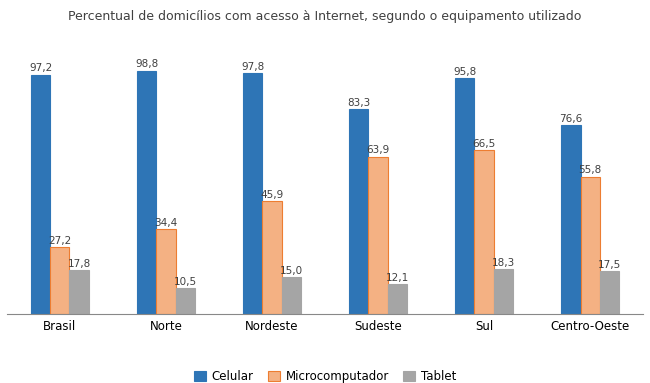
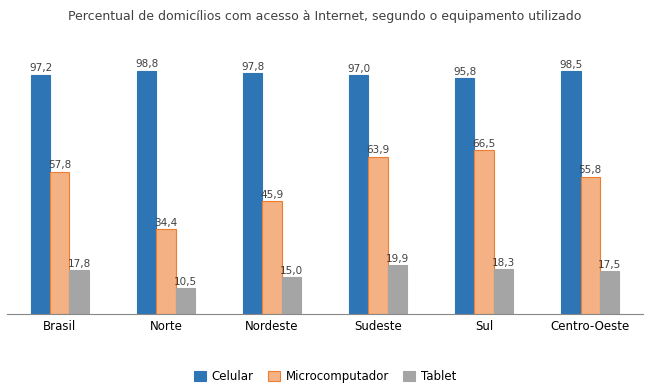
Microcomputador/Brasil: 27,2 -> 57,8
Celular/Sudeste: 83,3 -> 97,0
Tablet/Sudeste: 12,1 -> 19,9
Celular/Centro-Oeste: 76,6 -> 98,5
